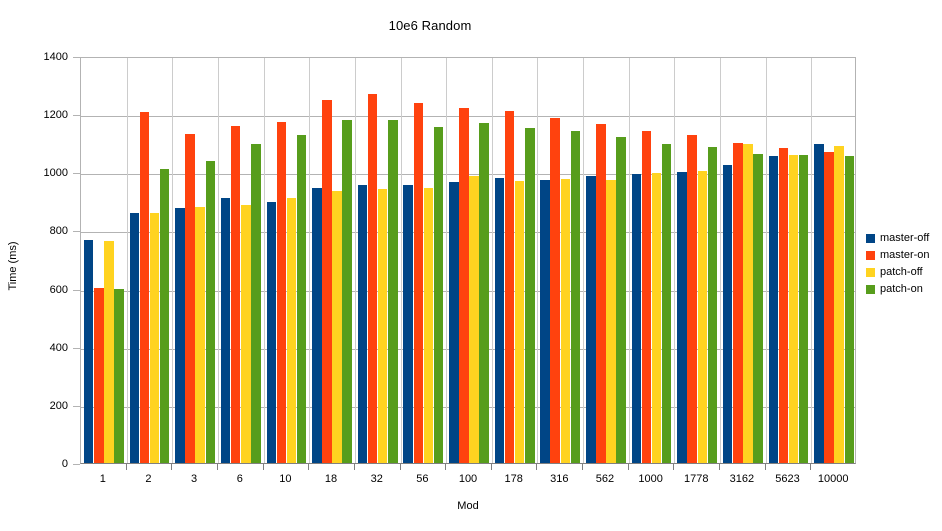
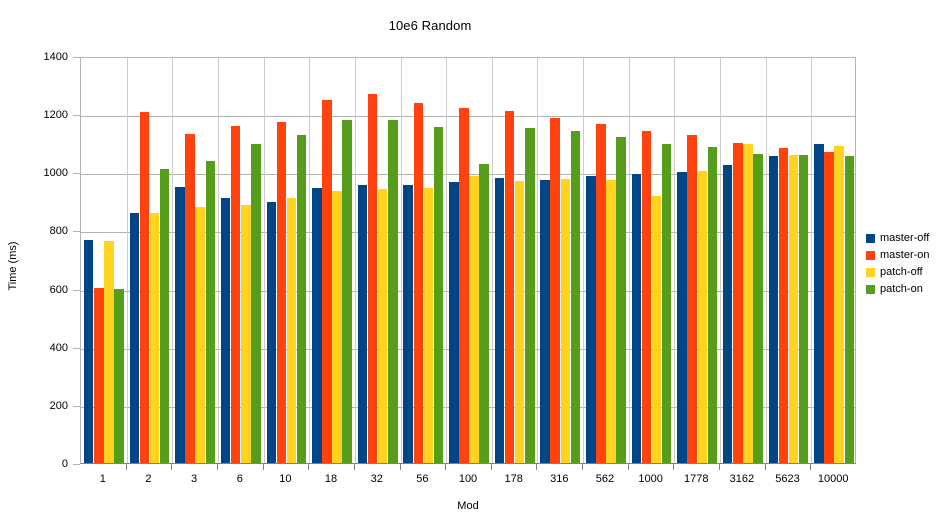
master-off/3: 880 -> 950
patch-on/100: 1170 -> 1030
patch-off/1000: 1000 -> 920
